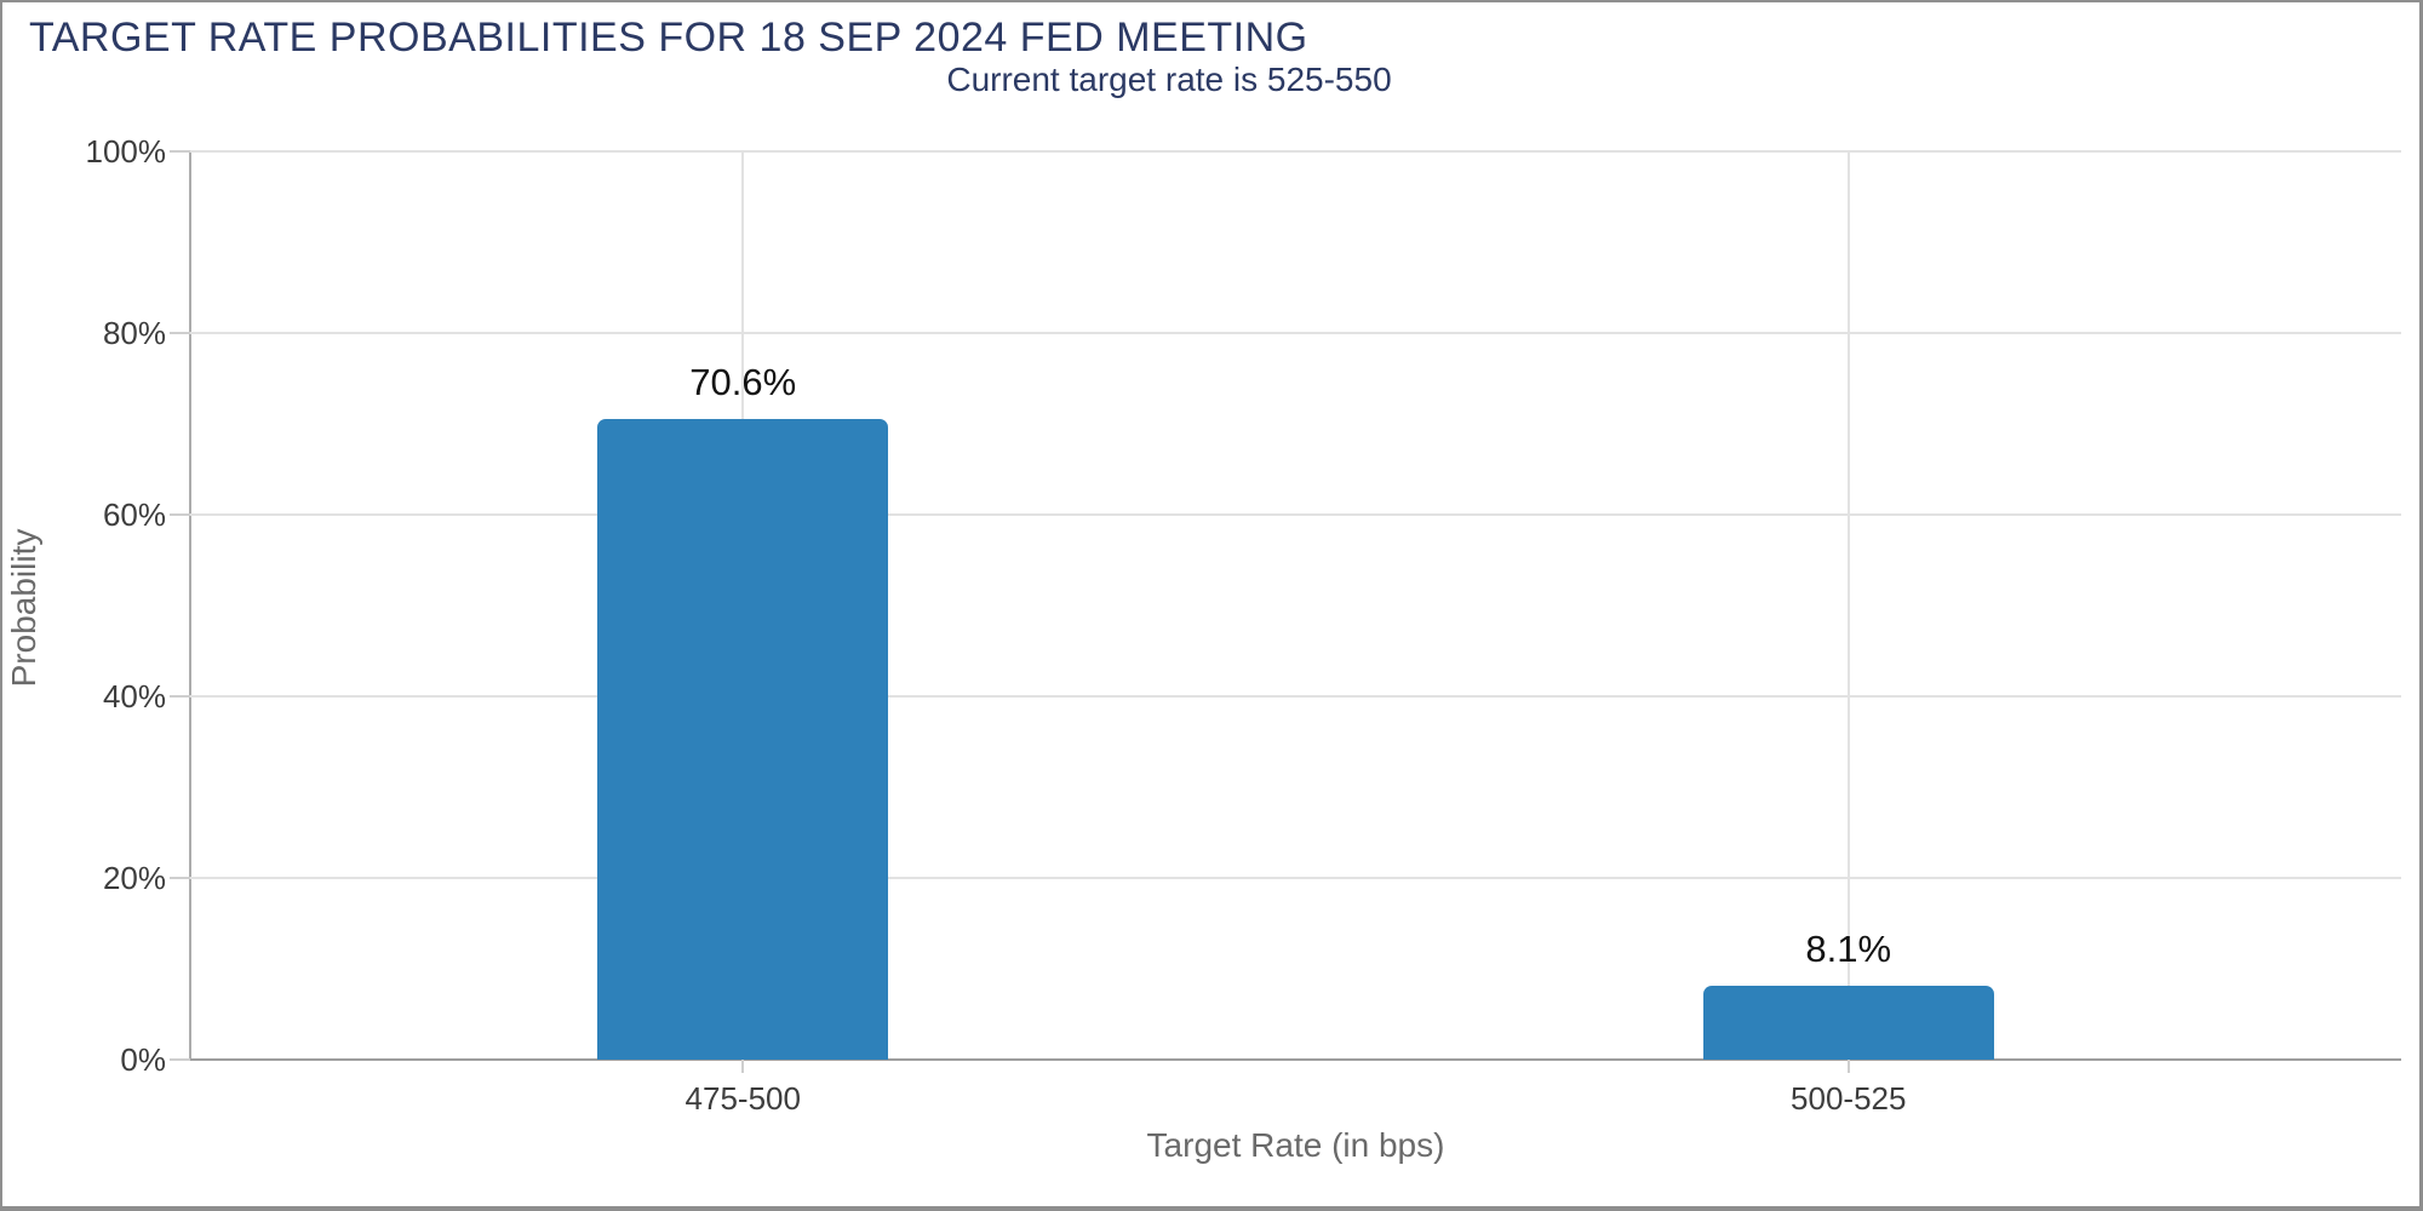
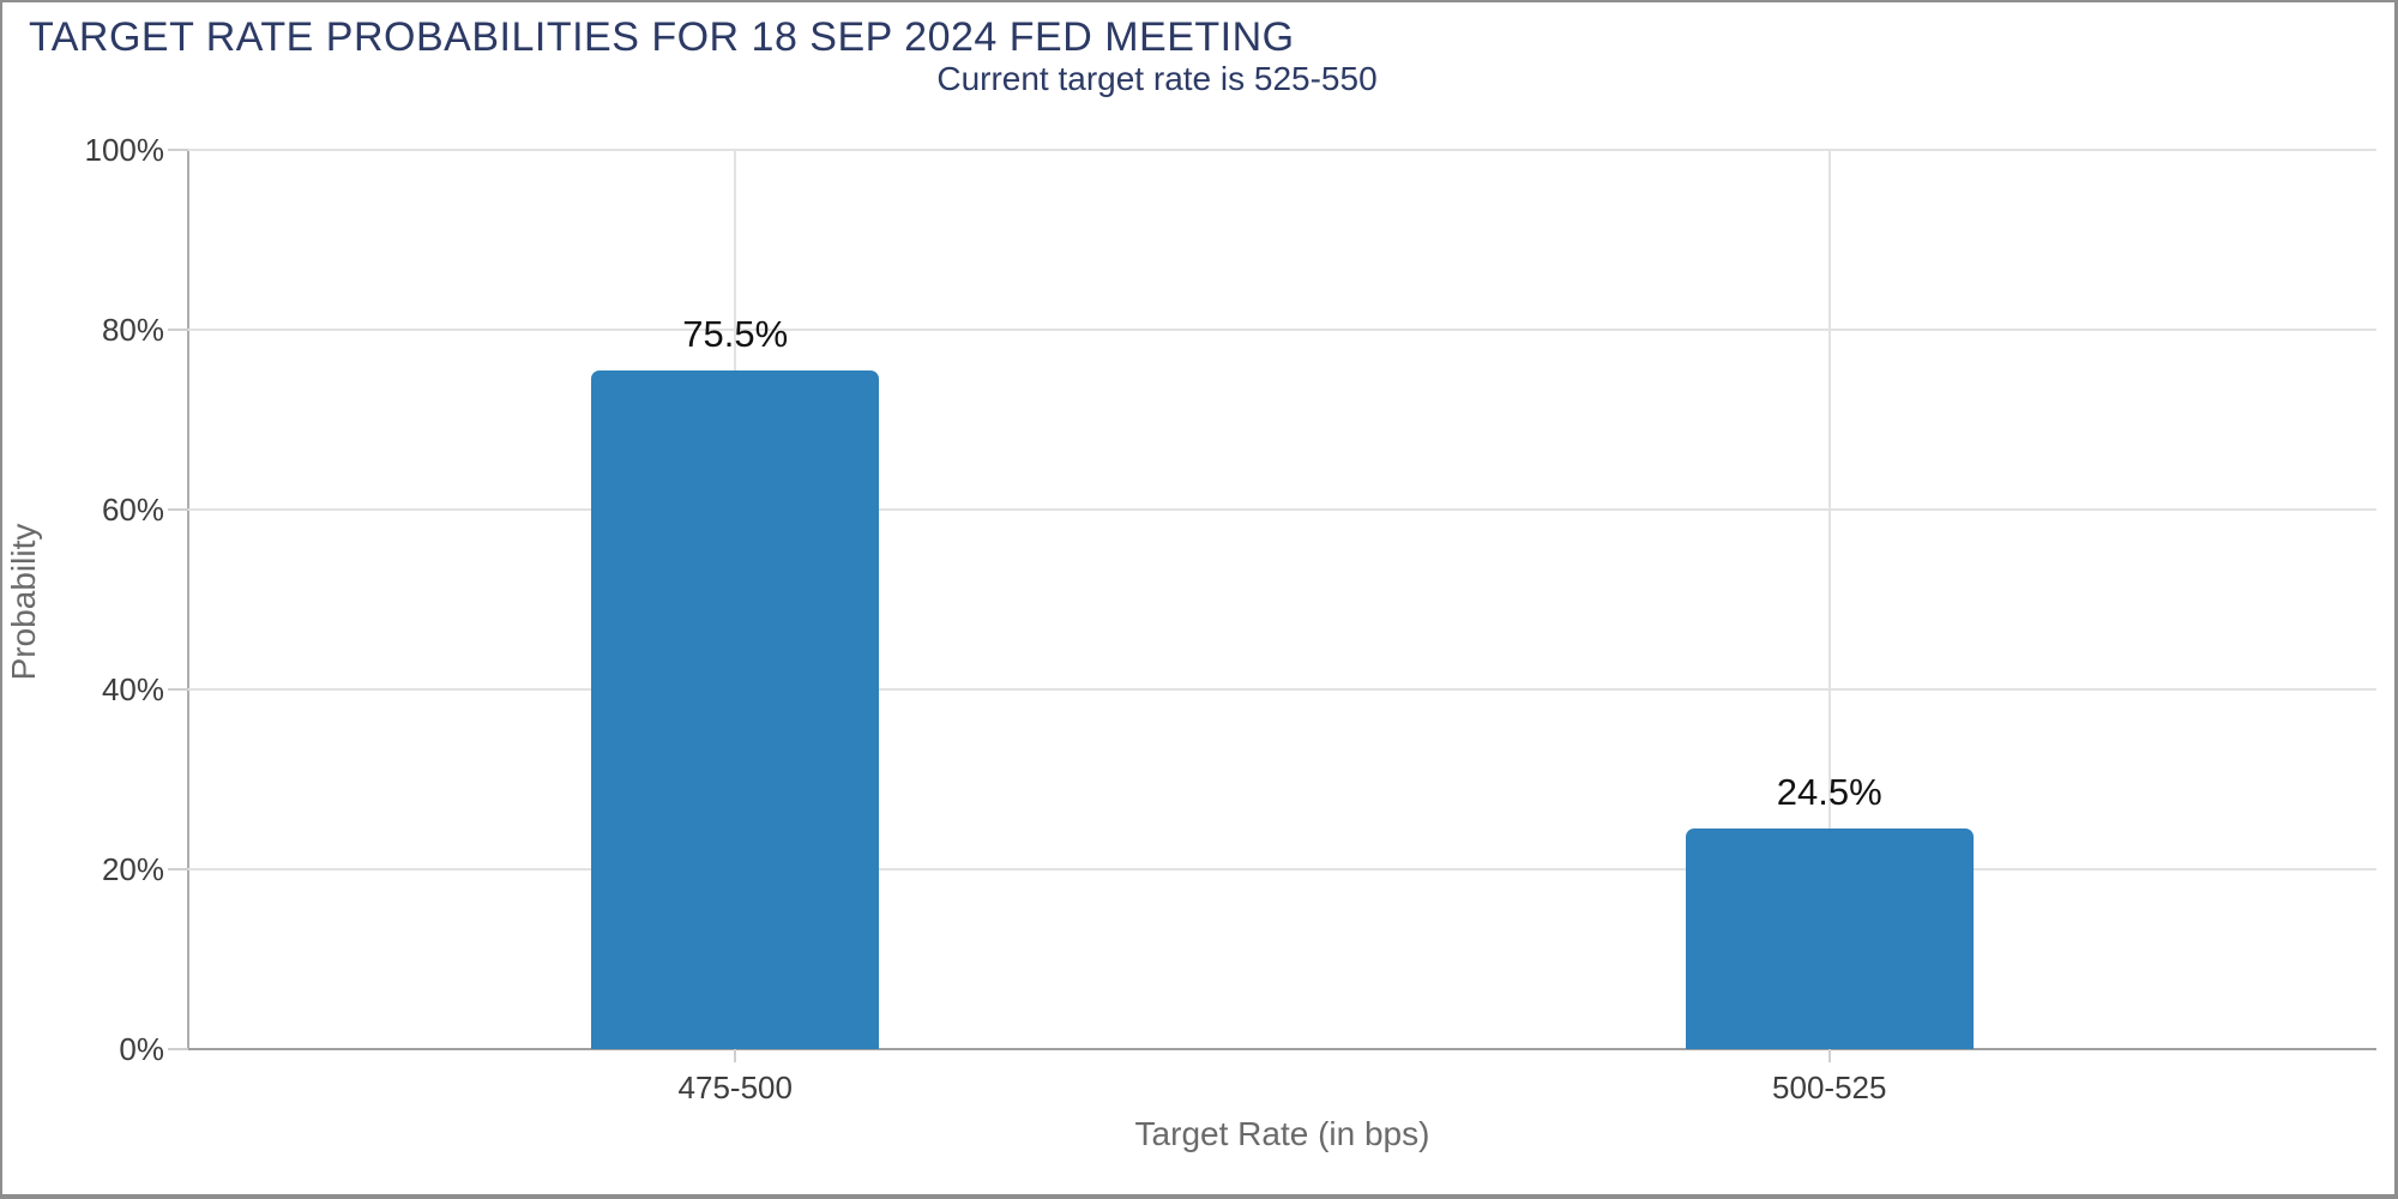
475-500: 70.6% -> 75.5%
500-525: 8.1% -> 24.5%
